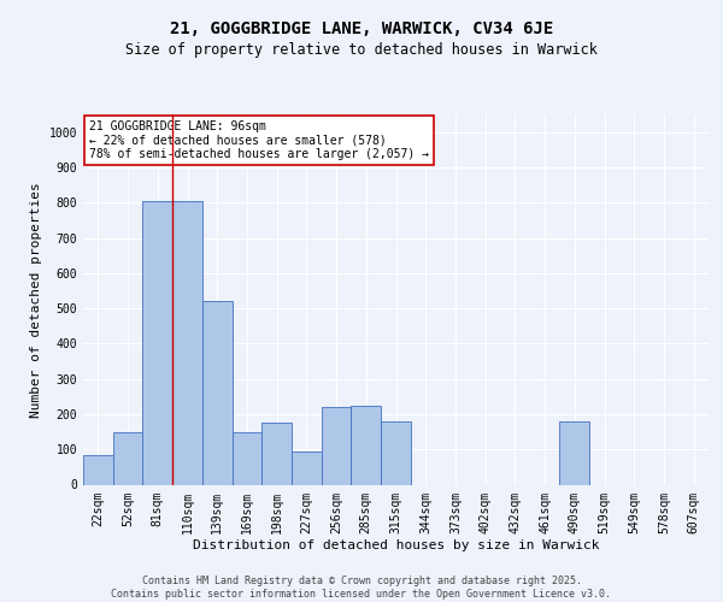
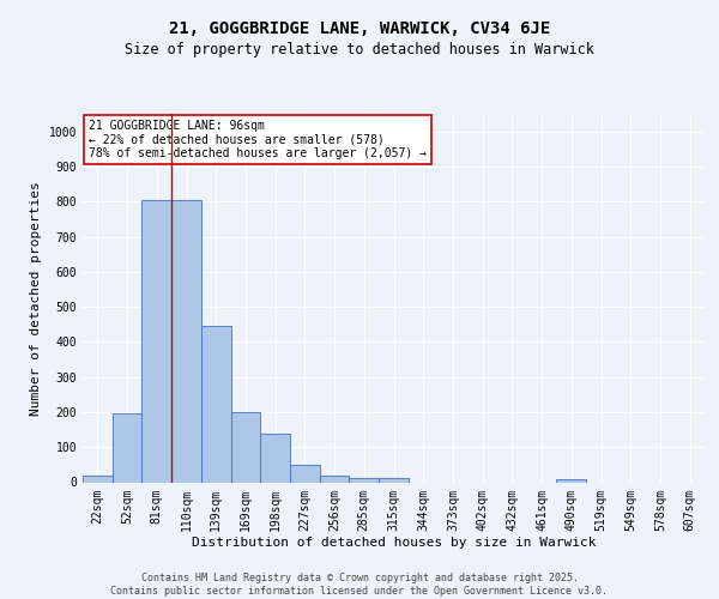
22sqm: 85 -> 20
52sqm: 150 -> 195
139sqm: 520 -> 445
169sqm: 150 -> 200
198sqm: 175 -> 140
227sqm: 95 -> 50
256sqm: 220 -> 18
285sqm: 225 -> 13
315sqm: 180 -> 12
490sqm: 180 -> 8
